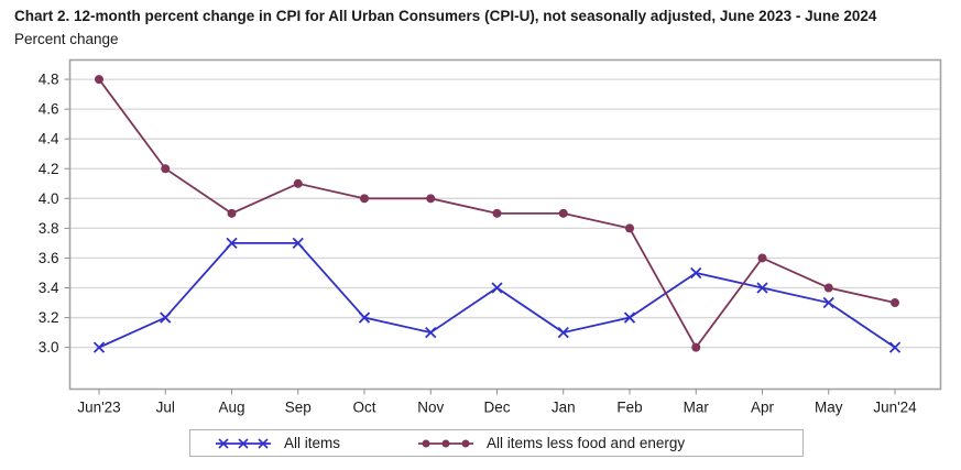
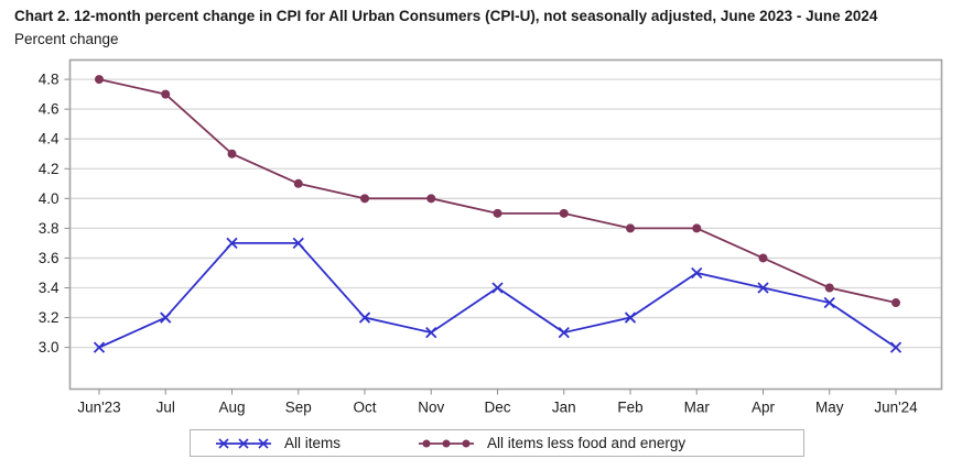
All items less food and energy/Jul: 4.2 -> 4.7
All items less food and energy/Aug: 3.9 -> 4.3
All items less food and energy/Mar: 3.0 -> 3.8
